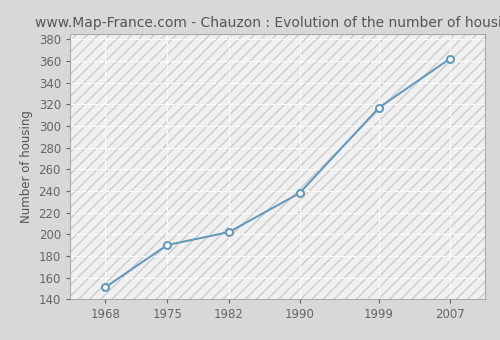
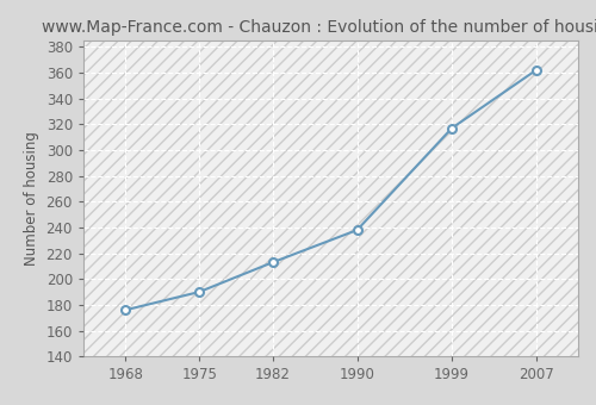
1968: 151 -> 176
1982: 202 -> 213
